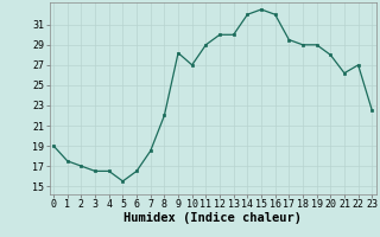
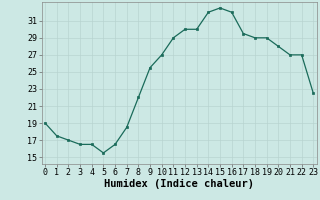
9: 28.2 -> 25.5
21: 26.2 -> 27.0
